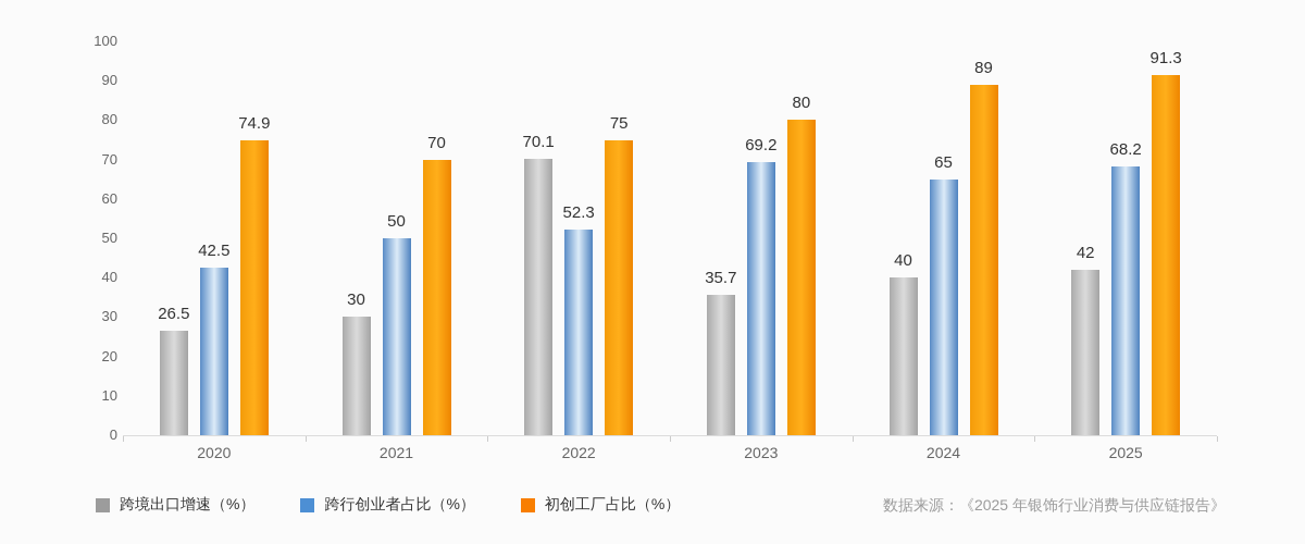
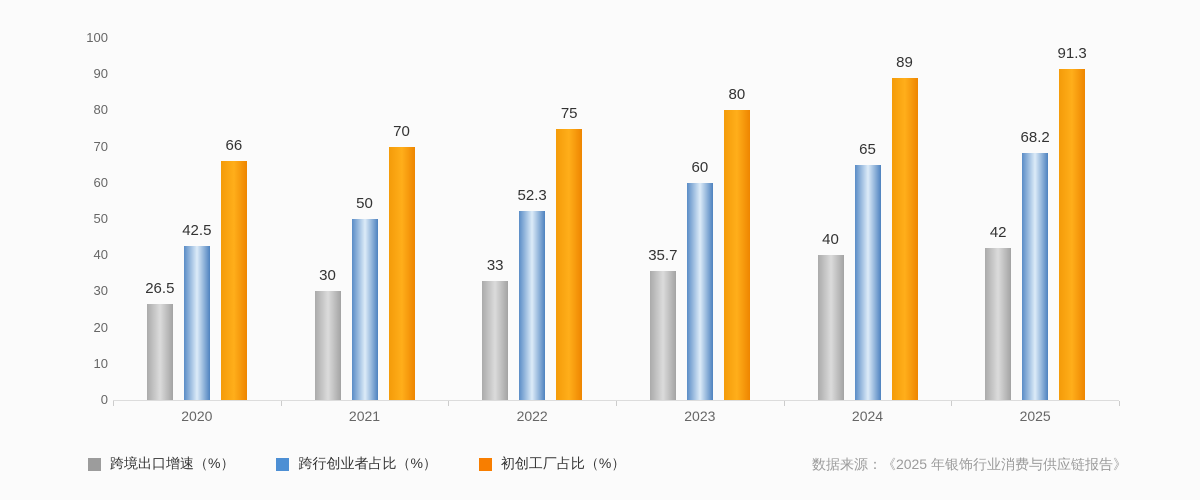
初创工厂占比（%）/2020: 74.9 -> 66
跨境出口增速（%）/2022: 70.1 -> 33
跨行创业者占比（%）/2023: 69.2 -> 60
